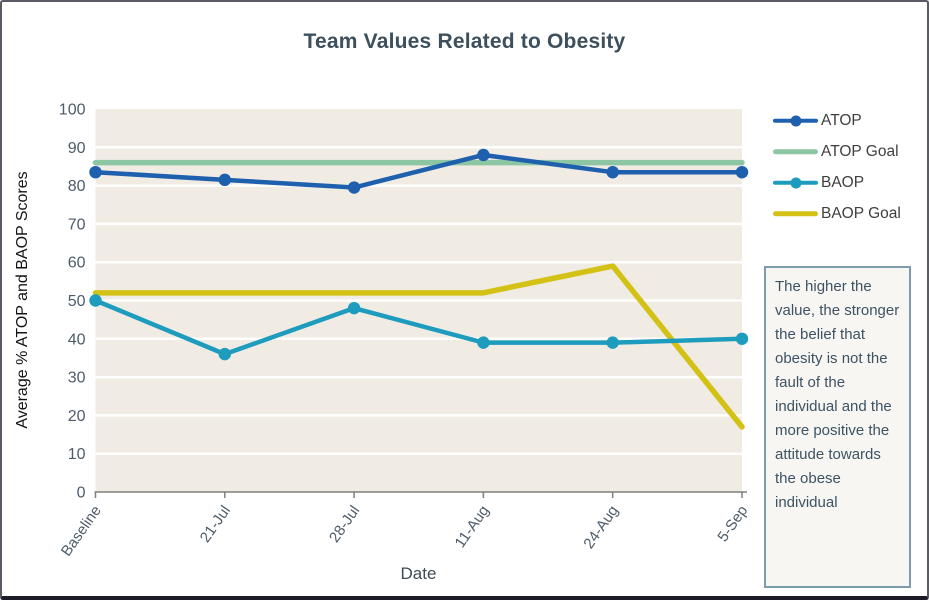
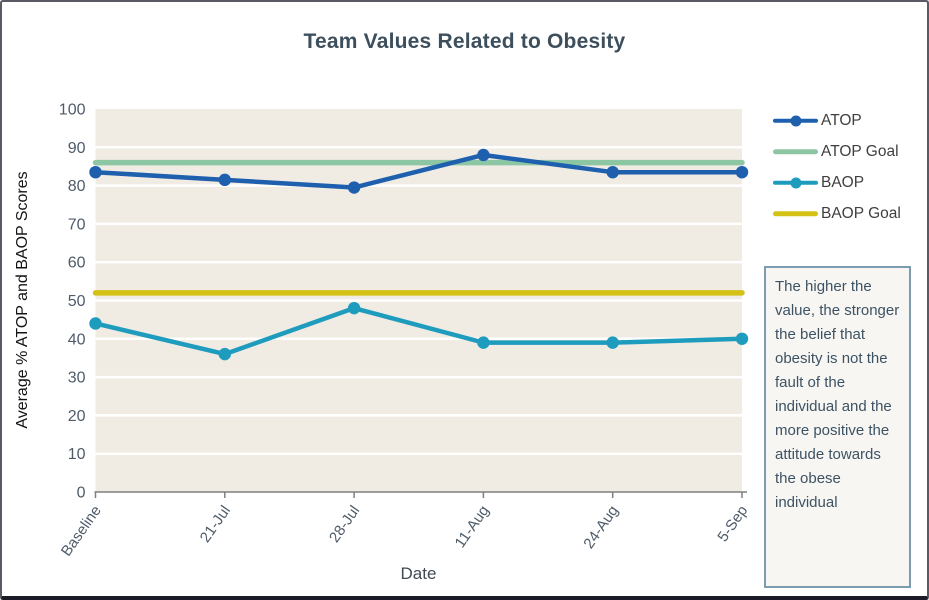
BAOP/Baseline: 50 -> 44
BAOP Goal/24-Aug: 59 -> 52
BAOP Goal/5-Sep: 17 -> 52
